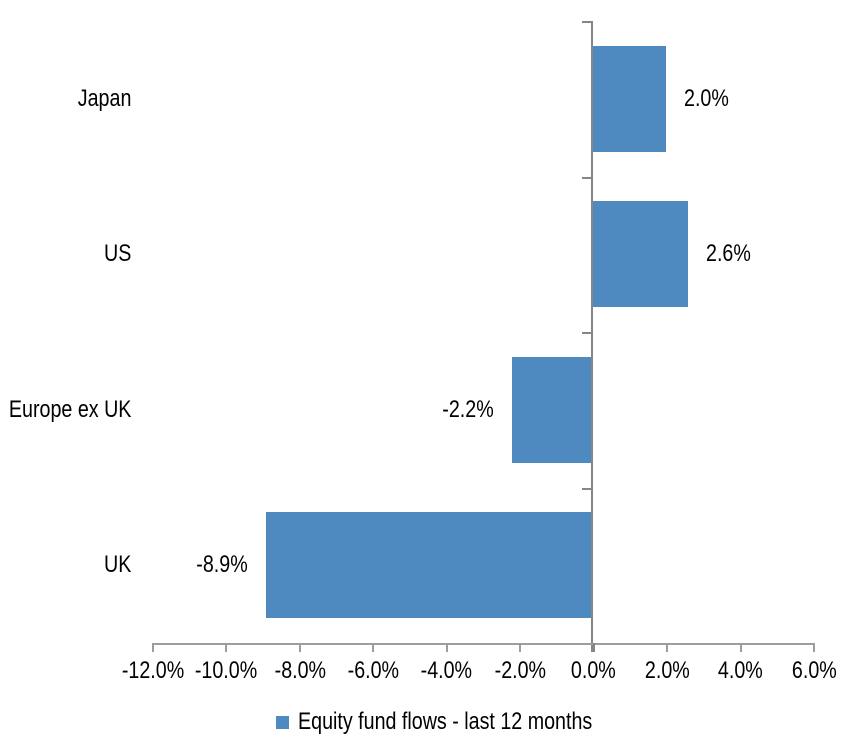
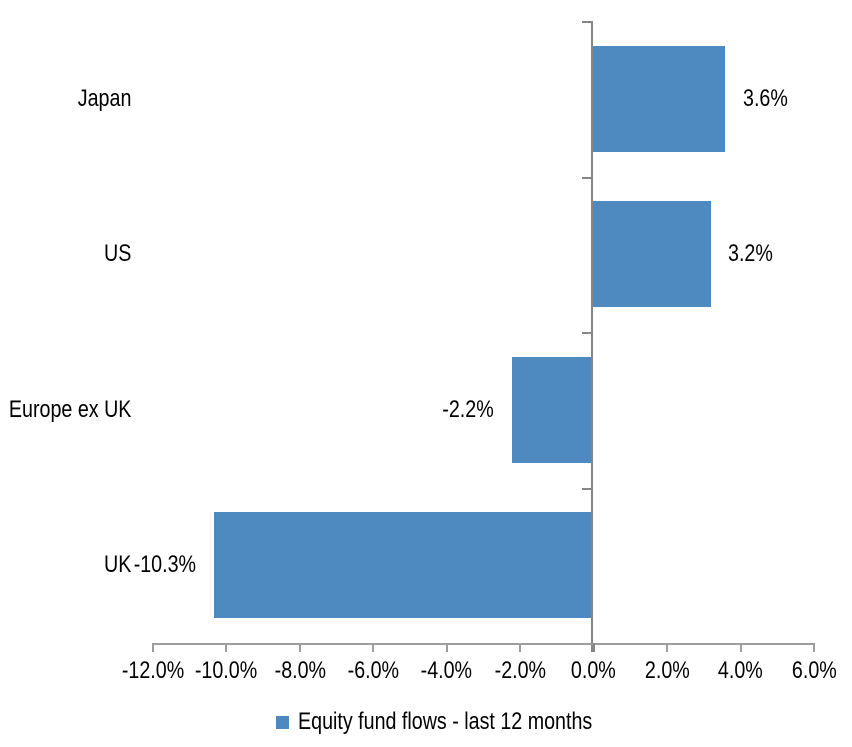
Japan: 2.0% -> 3.6%
US: 2.6% -> 3.2%
UK: -8.9% -> -10.3%
